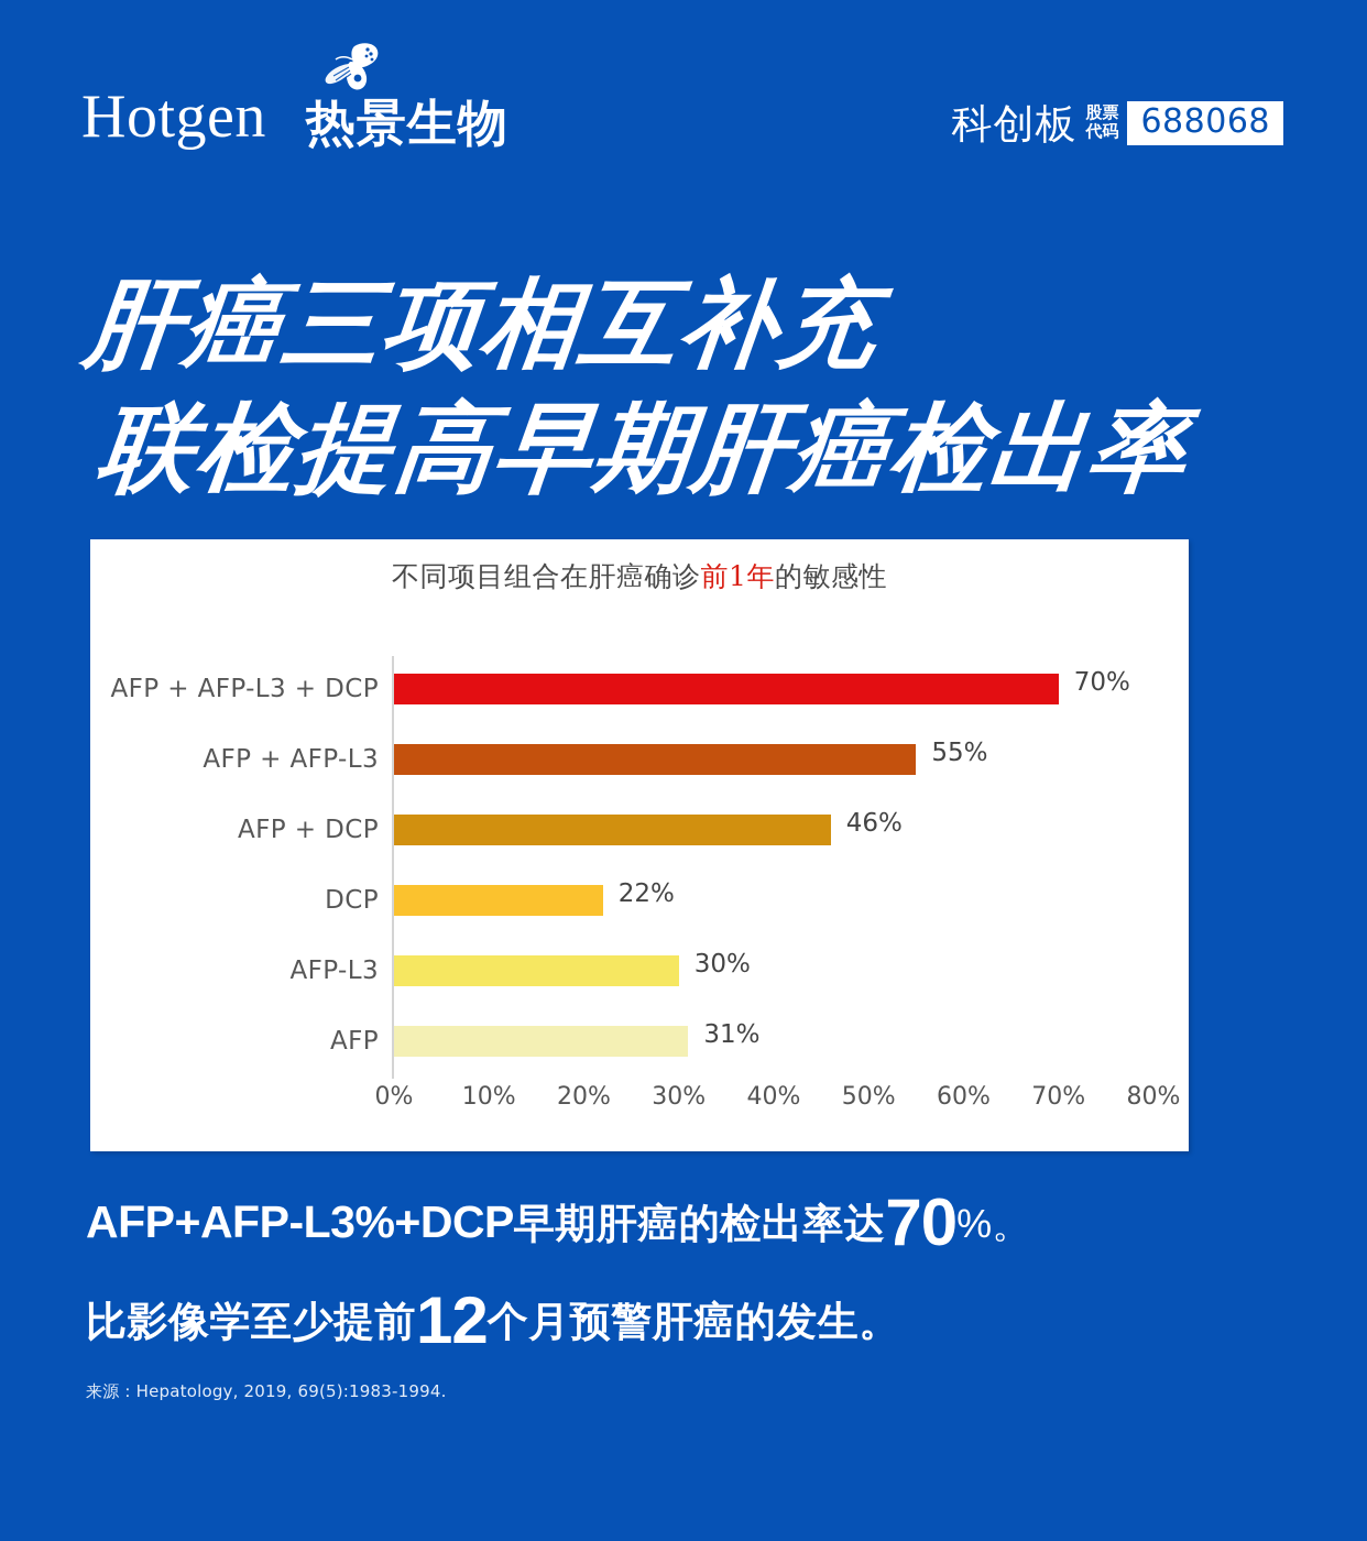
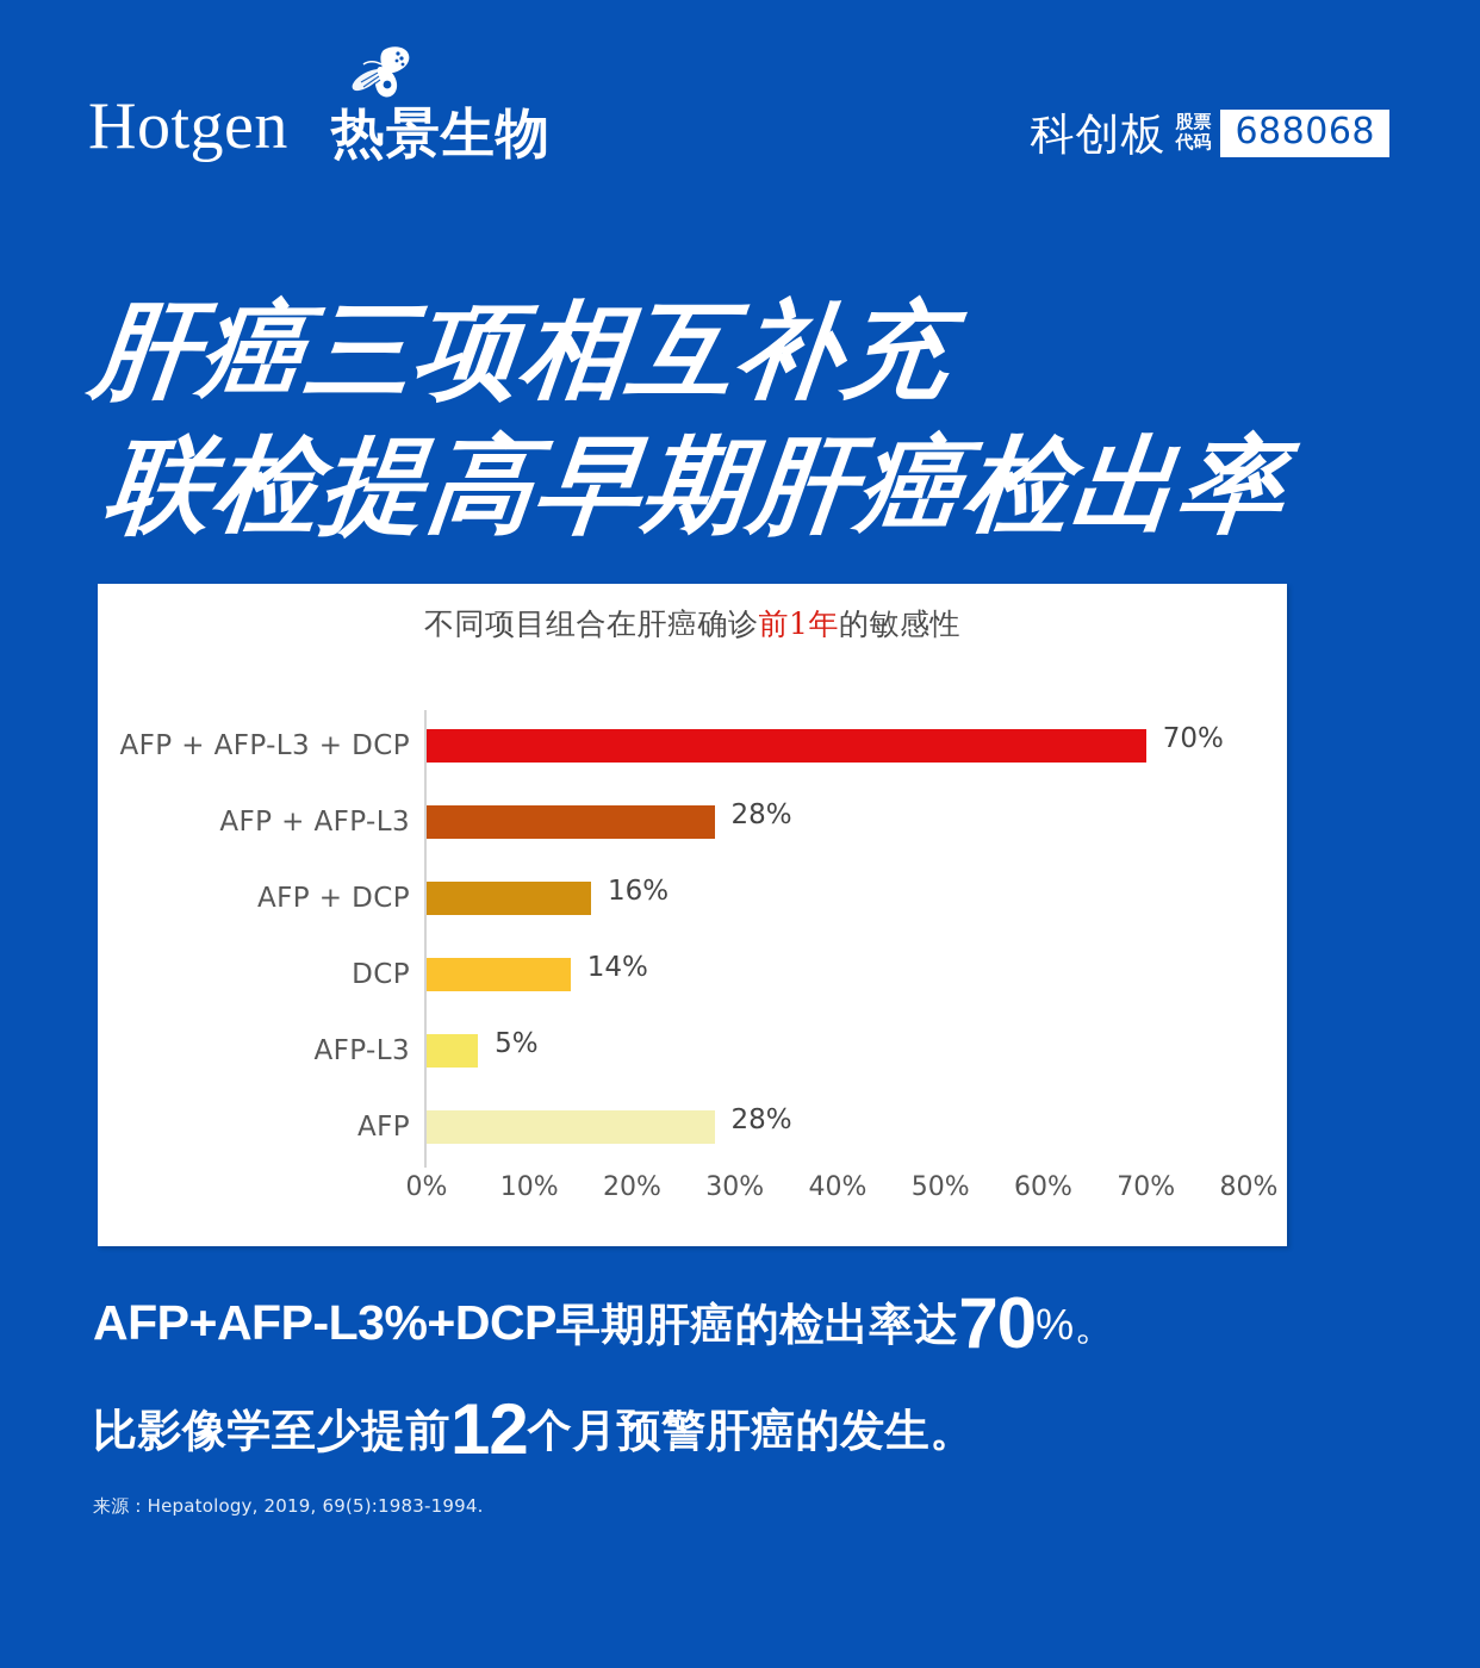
AFP + AFP-L3: 55% -> 28%
AFP + DCP: 46% -> 16%
DCP: 22% -> 14%
AFP-L3: 30% -> 5%
AFP: 31% -> 28%
